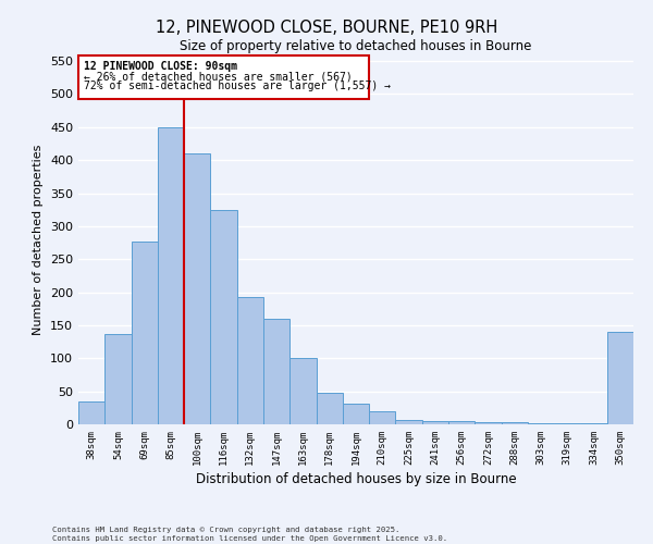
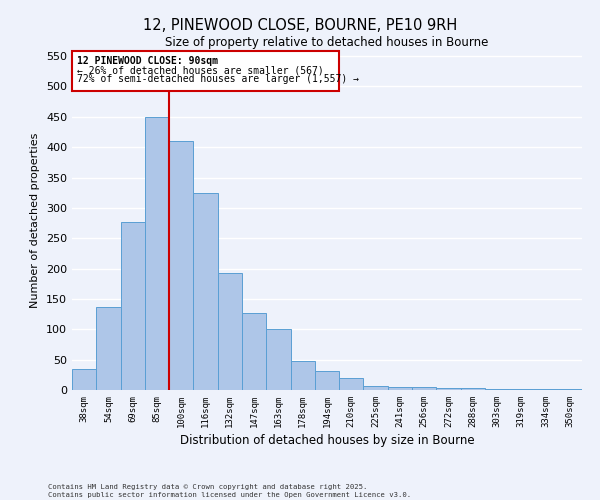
147sqm: 160 -> 127
350sqm: 140 -> 2
